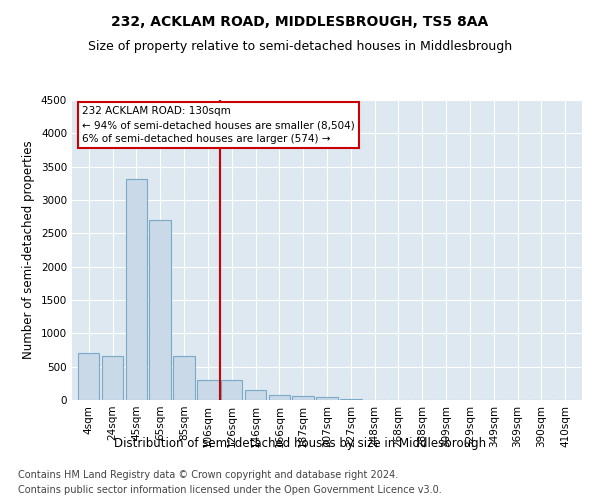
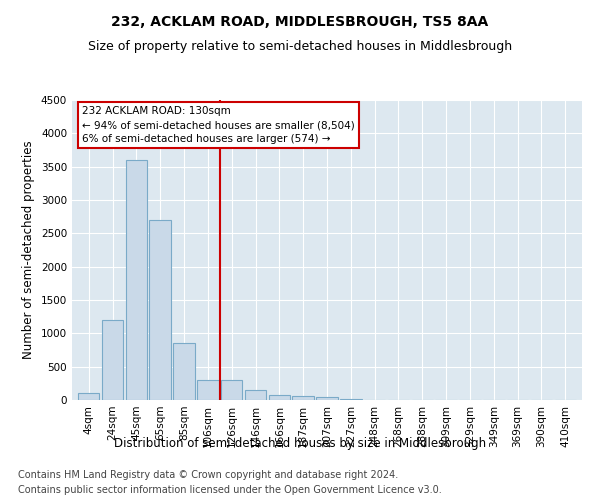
4sqm: 700 -> 100
24sqm: 660 -> 1200
45sqm: 3320 -> 3600
85sqm: 660 -> 850
